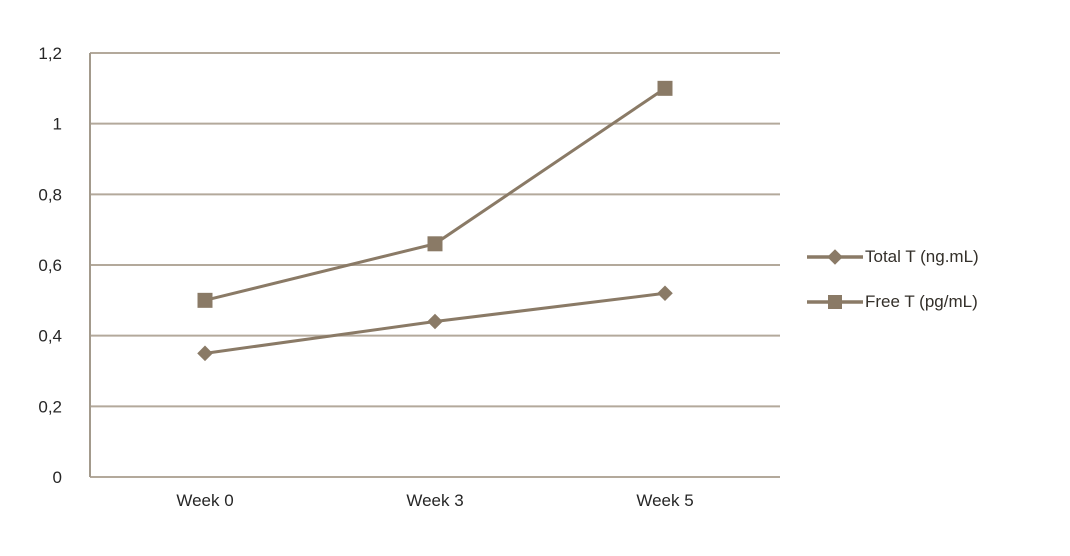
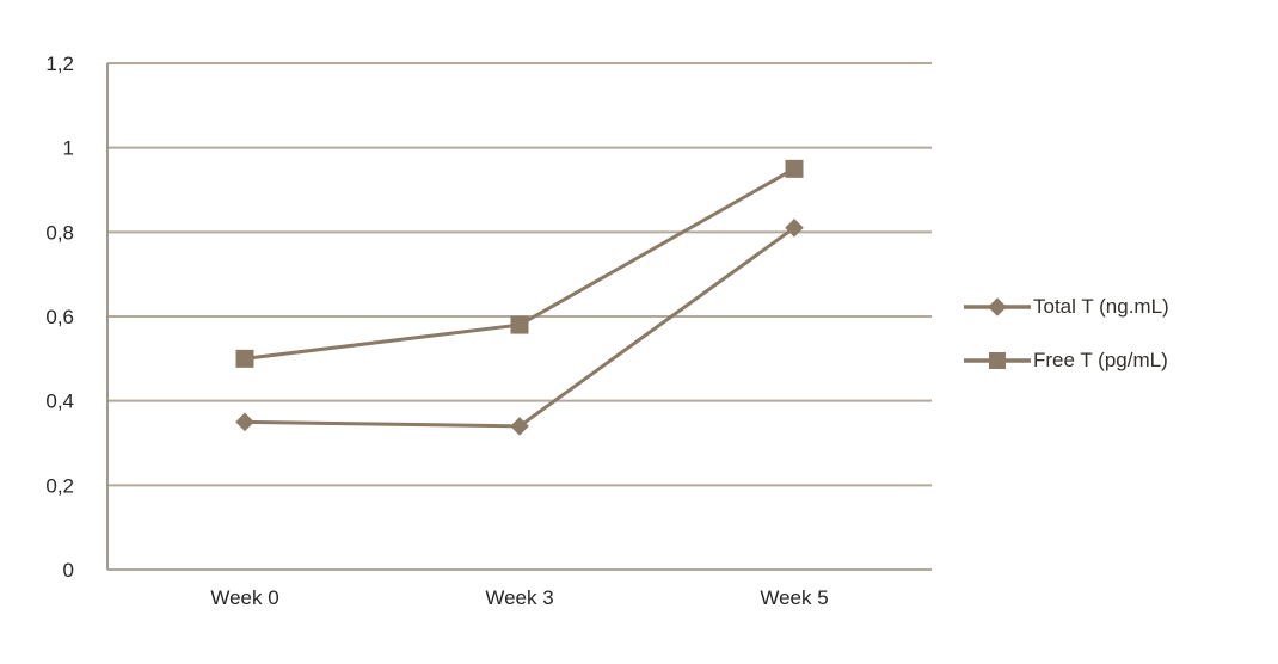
Total T (ng.mL)/Week 3: 0,44 -> 0,34
Free T (pg/mL)/Week 3: 0,66 -> 0,58
Total T (ng.mL)/Week 5: 0,52 -> 0,81
Free T (pg/mL)/Week 5: 1,10 -> 0,95
